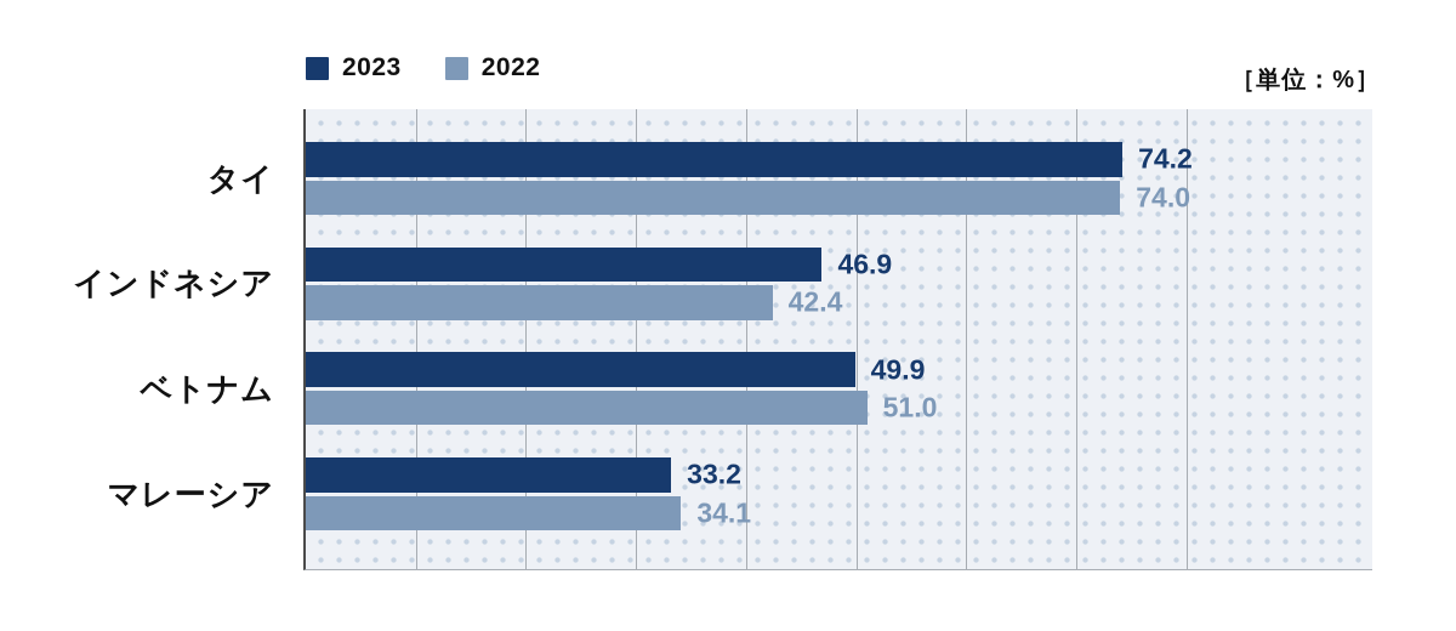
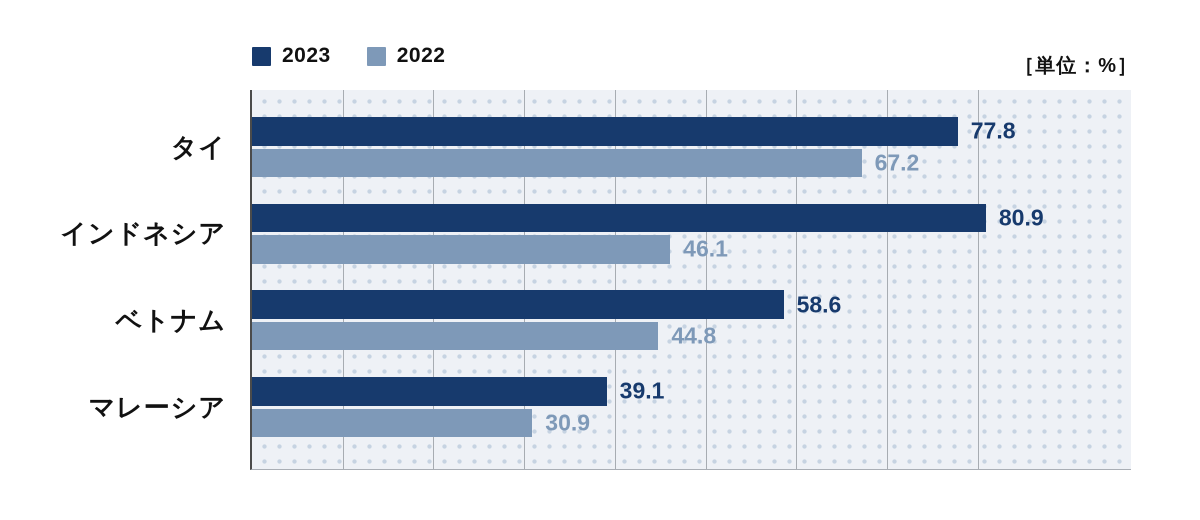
2023/タイ: 74.2 -> 77.8
2022/タイ: 74.0 -> 67.2
2023/インドネシア: 46.9 -> 80.9
2022/インドネシア: 42.4 -> 46.1
2023/ベトナム: 49.9 -> 58.6
2022/ベトナム: 51.0 -> 44.8
2023/マレーシア: 33.2 -> 39.1
2022/マレーシア: 34.1 -> 30.9
